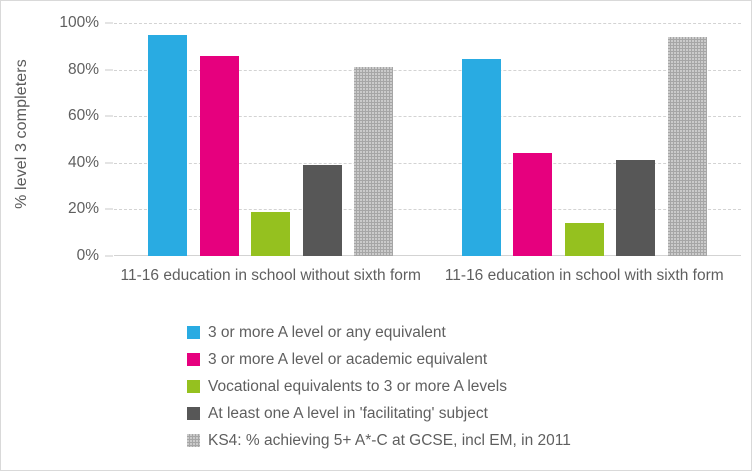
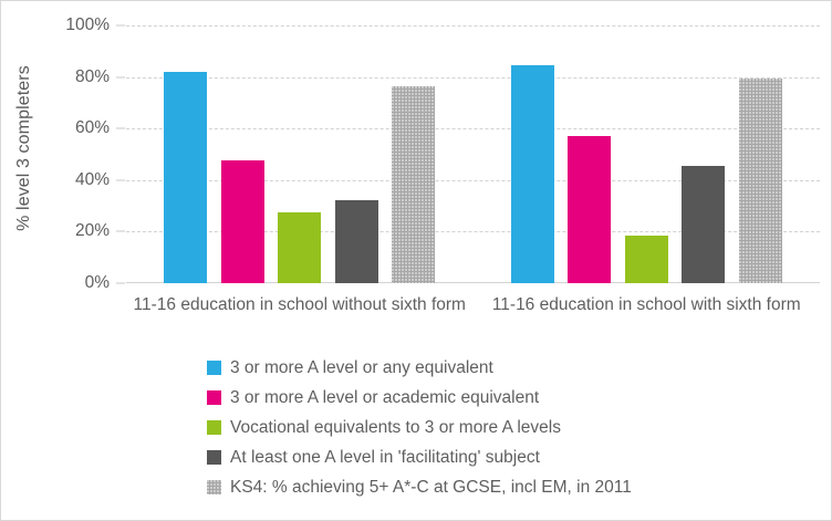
3 or more A level or any equivalent/11-16 education in school without sixth form: 95% -> 82%
3 or more A level or academic equivalent/11-16 education in school without sixth form: 86% -> 48%
Vocational equivalents to 3 or more A levels/11-16 education in school without sixth form: 19% -> 28%
At least one A level in 'facilitating' subject/11-16 education in school without sixth form: 39% -> 32%
KS4: % achieving 5+ A*-C at GCSE, incl EM, in 2011/11-16 education in school without sixth form: 81% -> 76%
3 or more A level or academic equivalent/11-16 education in school with sixth form: 44% -> 57%
Vocational equivalents to 3 or more A levels/11-16 education in school with sixth form: 14% -> 18%
At least one A level in 'facilitating' subject/11-16 education in school with sixth form: 41% -> 46%
KS4: % achieving 5+ A*-C at GCSE, incl EM, in 2011/11-16 education in school with sixth form: 94% -> 80%
